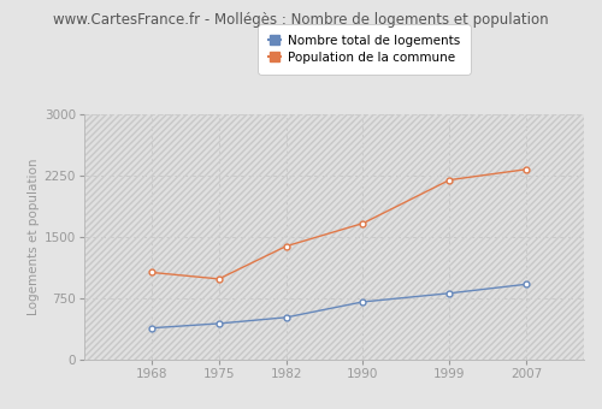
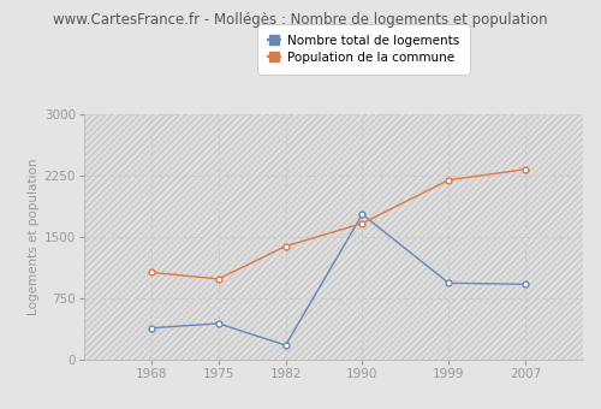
Nombre total de logements/1982: 520 -> 180
Nombre total de logements/1990: 710 -> 1780
Nombre total de logements/1999: 820 -> 940
